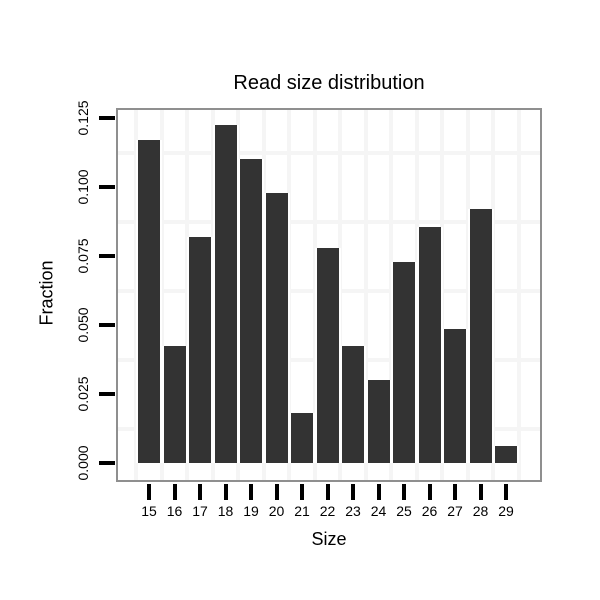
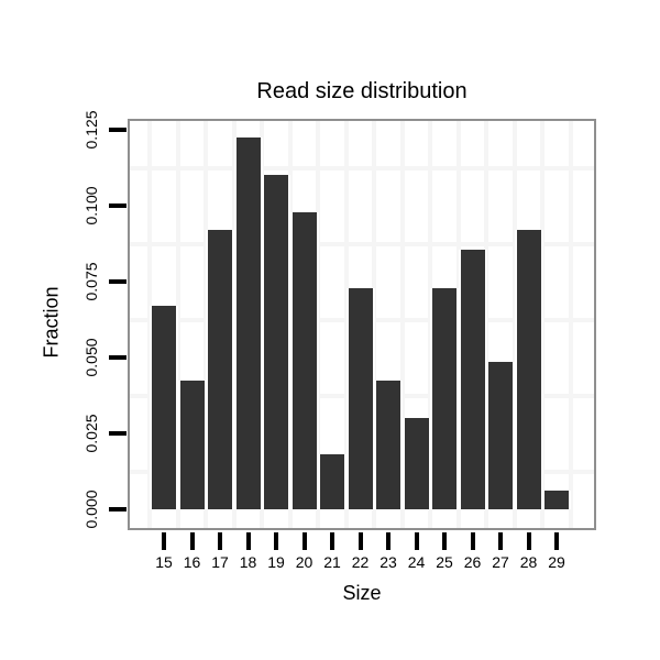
15: 0.117 -> 0.067
17: 0.082 -> 0.092
22: 0.078 -> 0.073
